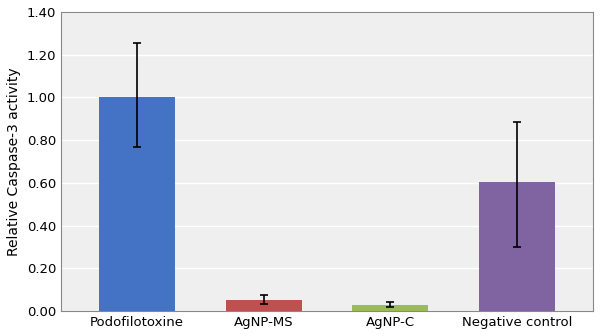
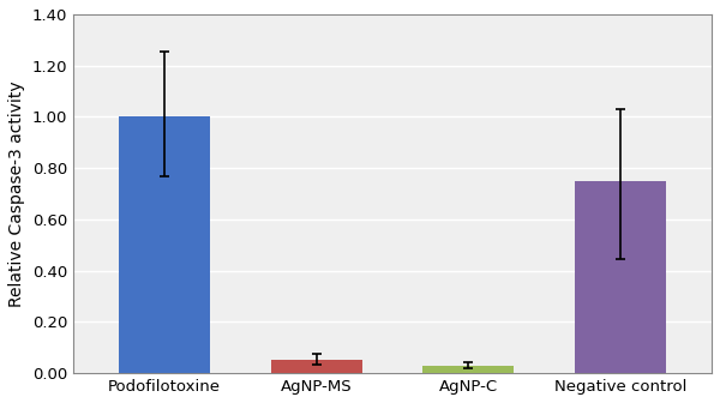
Negative control: 0.605 -> 0.750
